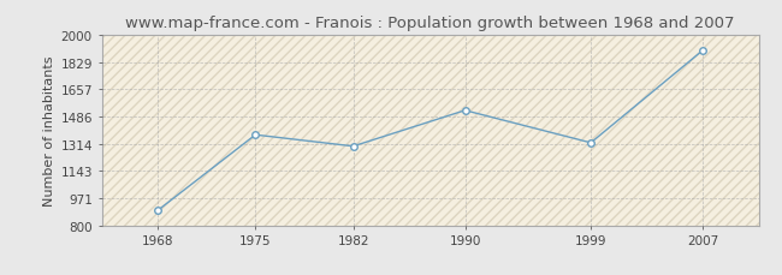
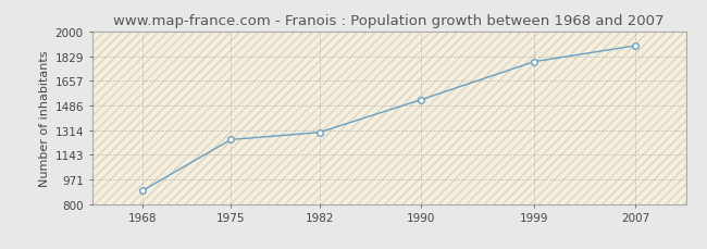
1975: 1370 -> 1250
1999: 1320 -> 1790
